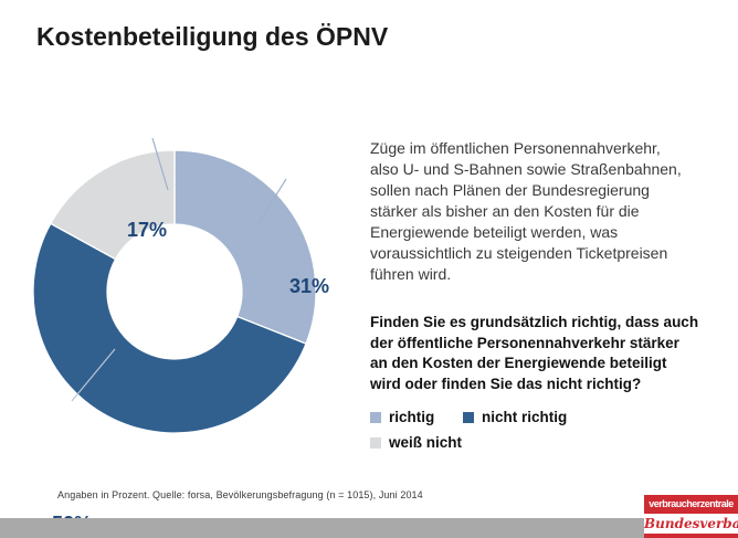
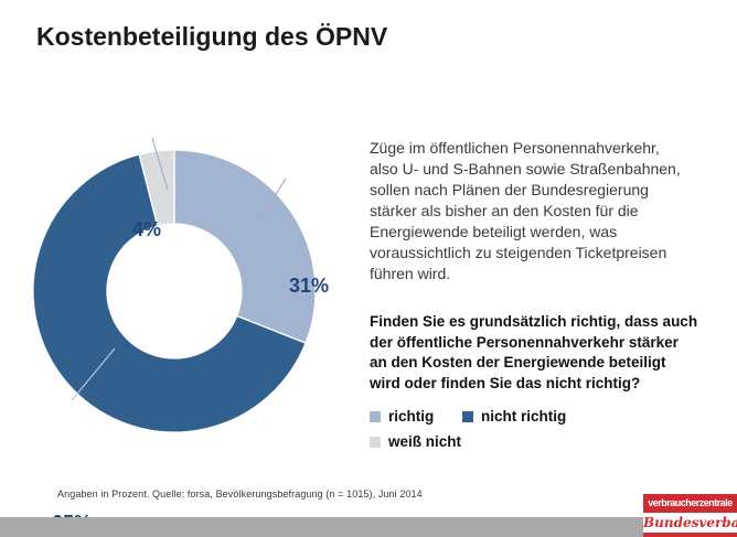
nicht richtig: 52% -> 65%
weiß nicht: 17% -> 4%
